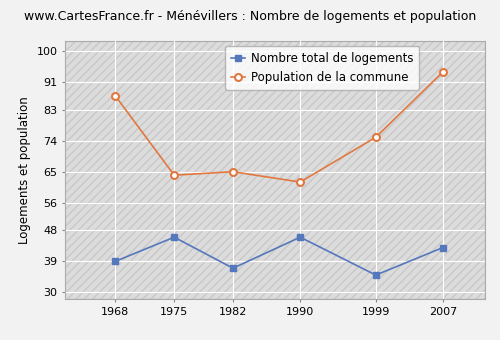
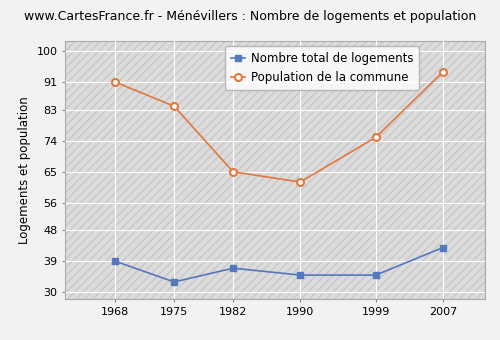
Population de la commune/1968: 87 -> 91
Nombre total de logements/1975: 46 -> 33
Population de la commune/1975: 64 -> 84
Nombre total de logements/1990: 46 -> 35
